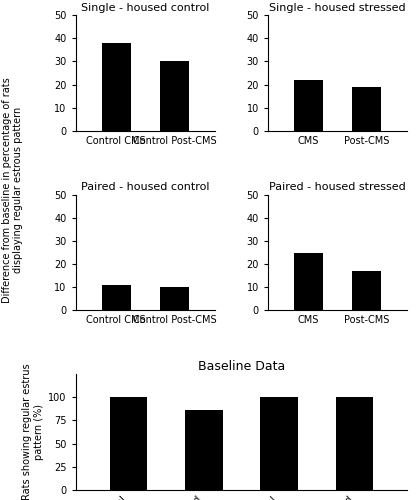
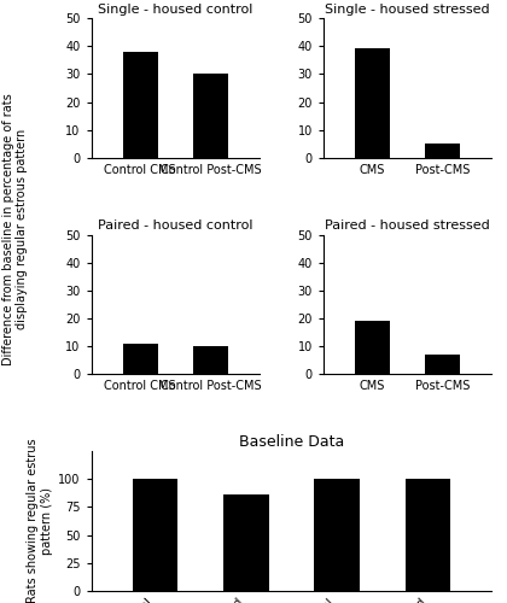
Single - housed stressed/CMS: 22 -> 39
Single - housed stressed/Post-CMS: 19 -> 5
Paired - housed stressed/CMS: 25 -> 19
Paired - housed stressed/Post-CMS: 17 -> 7
